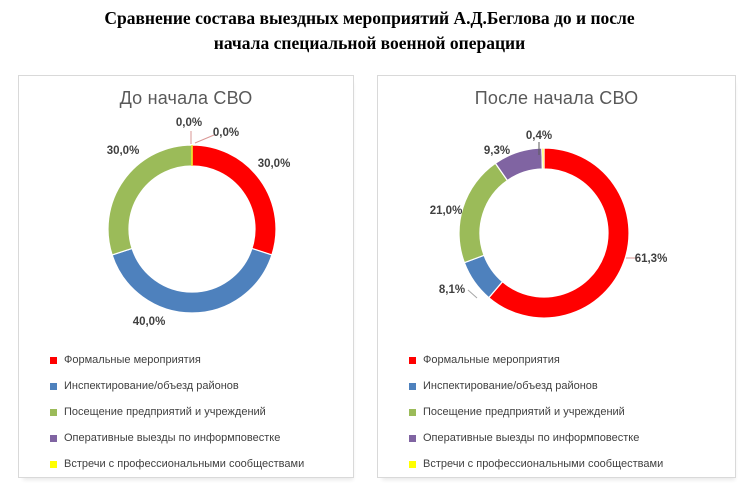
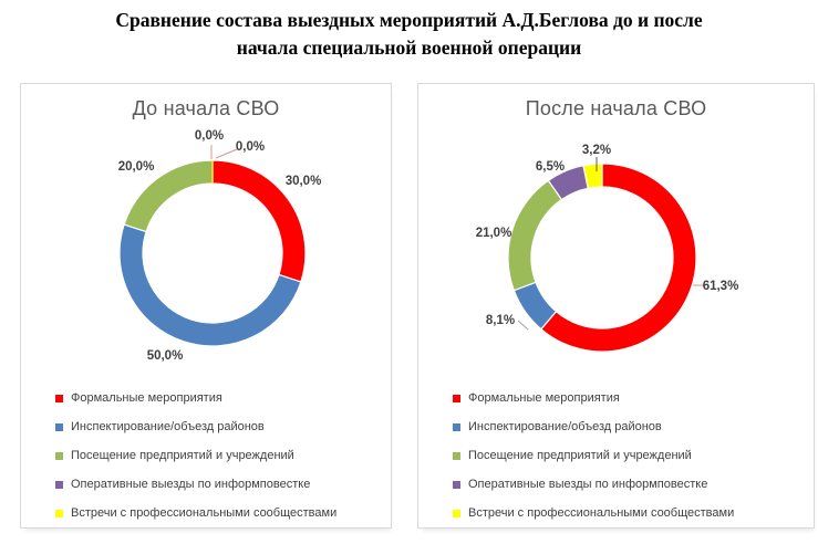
До начала СВО/Инспектирование/объезд районов: 40,0% -> 50,0%
До начала СВО/Посещение предприятий и учреждений: 30,0% -> 20,0%
После начала СВО/Оперативные выезды по информповестке: 9,3% -> 6,5%
После начала СВО/Встречи с профессиональными сообществами: 0,4% -> 3,2%
